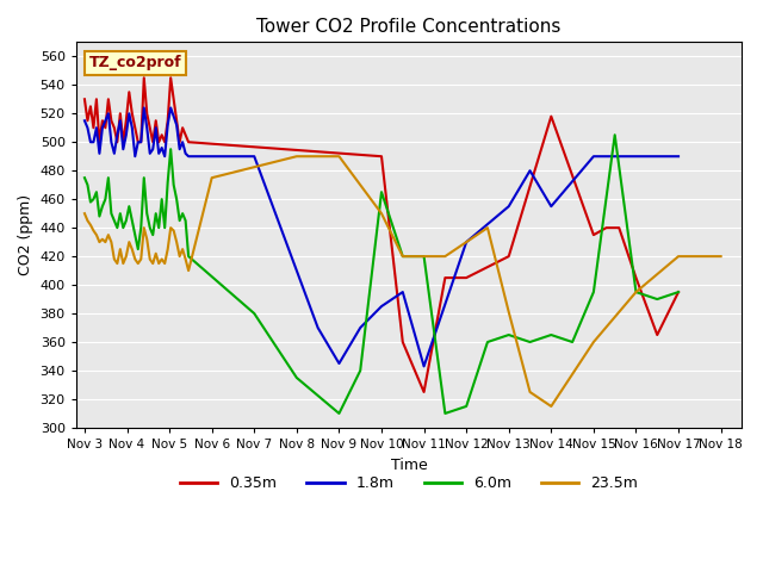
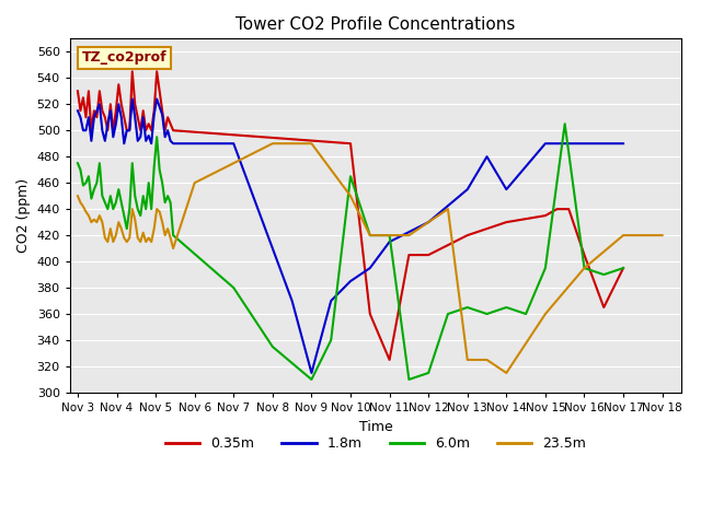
23.5m/Nov 6: 475 -> 460
1.8m/Nov 9: 345 -> 315
1.8m/Nov 11: 343 -> 415
23.5m/Nov 13: 381 -> 325
0.35m/Nov 14: 518 -> 430
